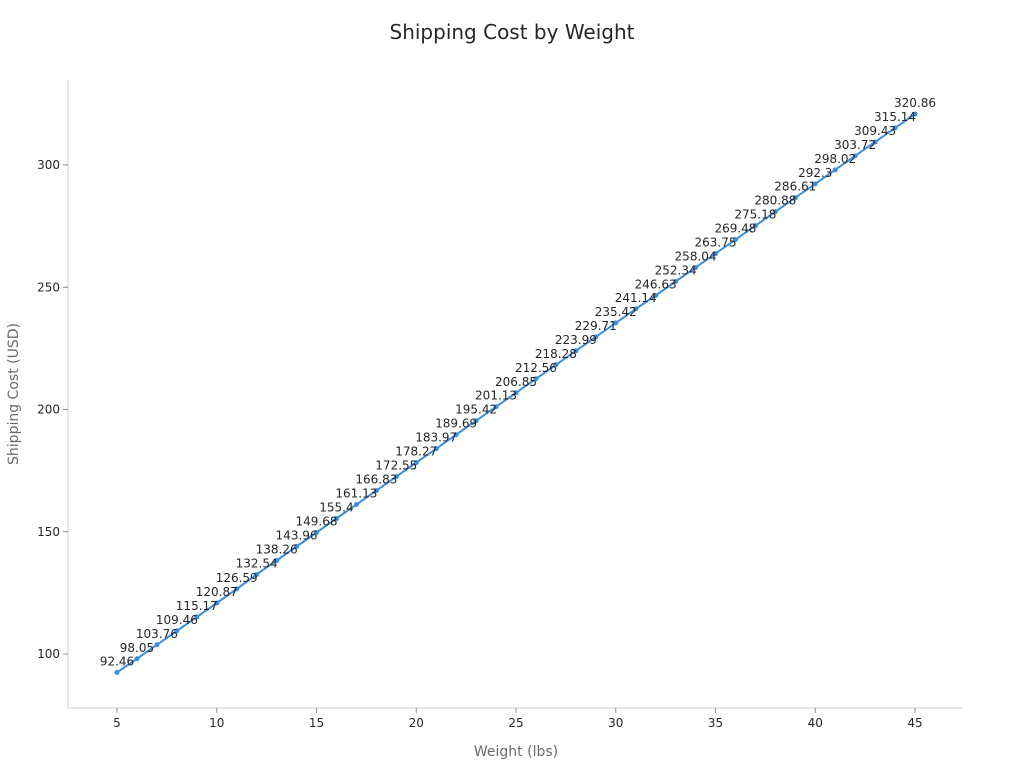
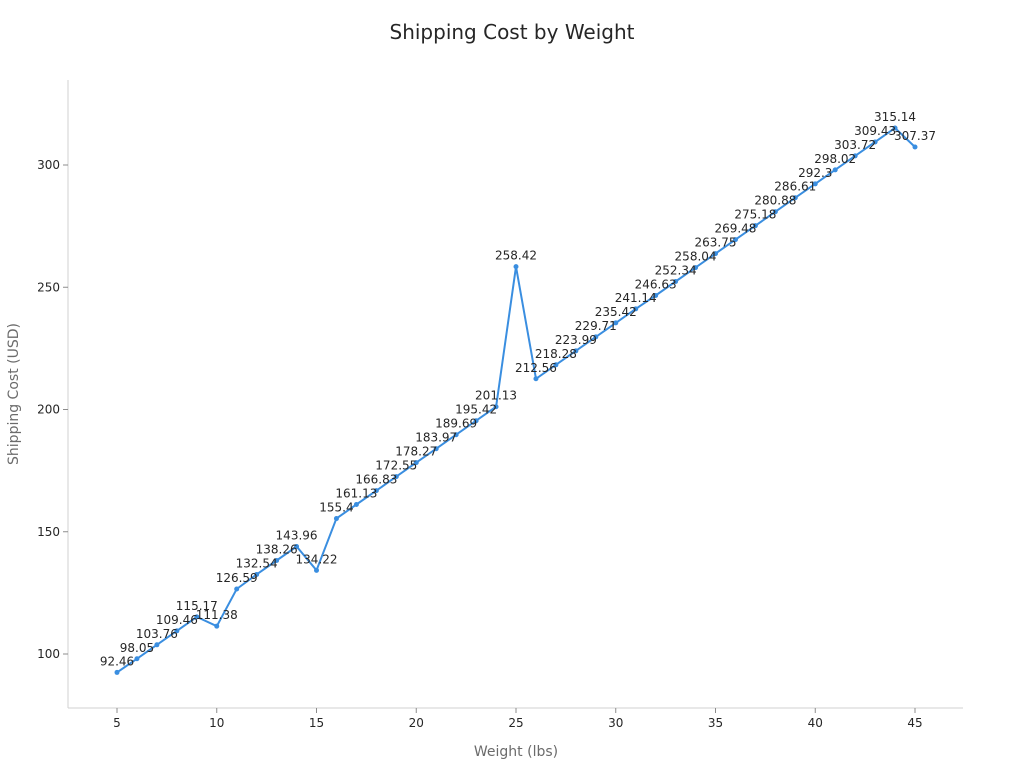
10: 120.87 -> 111.38
15: 149.68 -> 134.22
25: 206.85 -> 258.42
45: 320.86 -> 307.37
